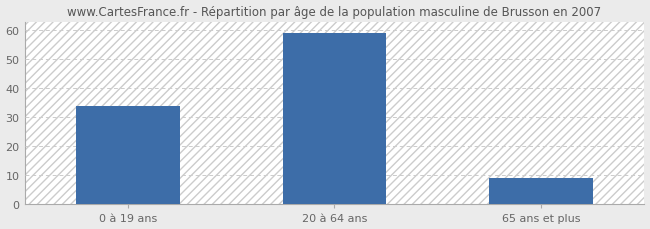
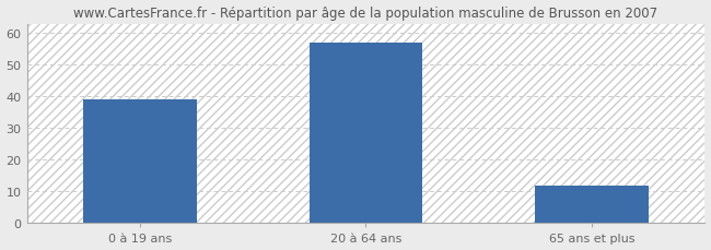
0 à 19 ans: 34 -> 39
20 à 64 ans: 59 -> 57
65 ans et plus: 9 -> 12
